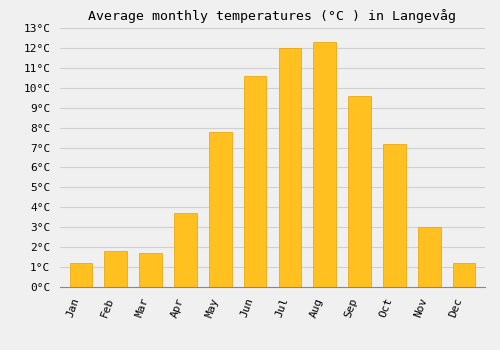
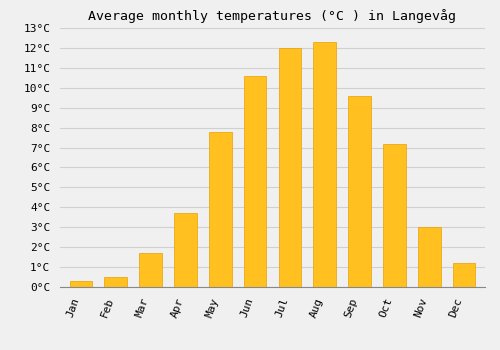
Jan: 1.2°C -> 0.3°C
Feb: 1.8°C -> 0.5°C
